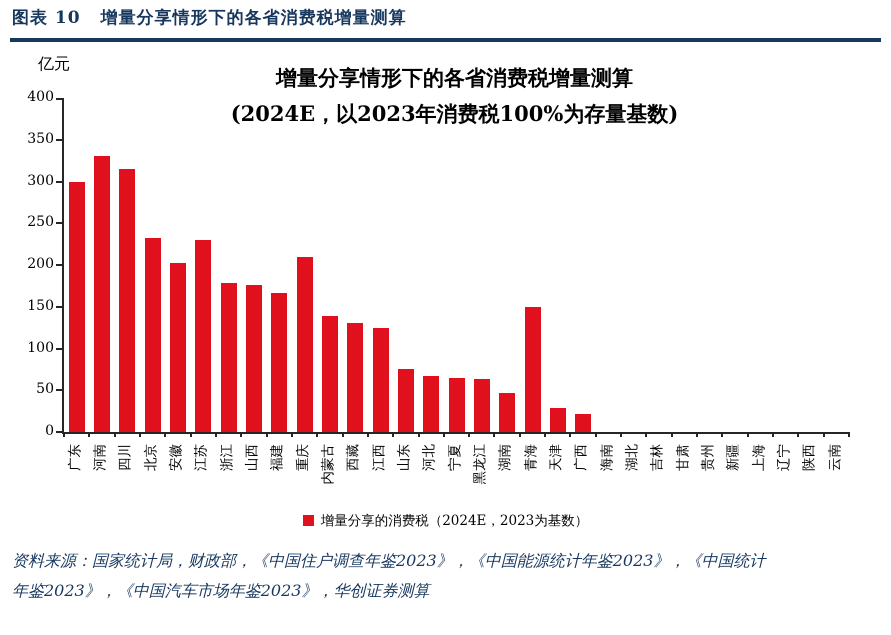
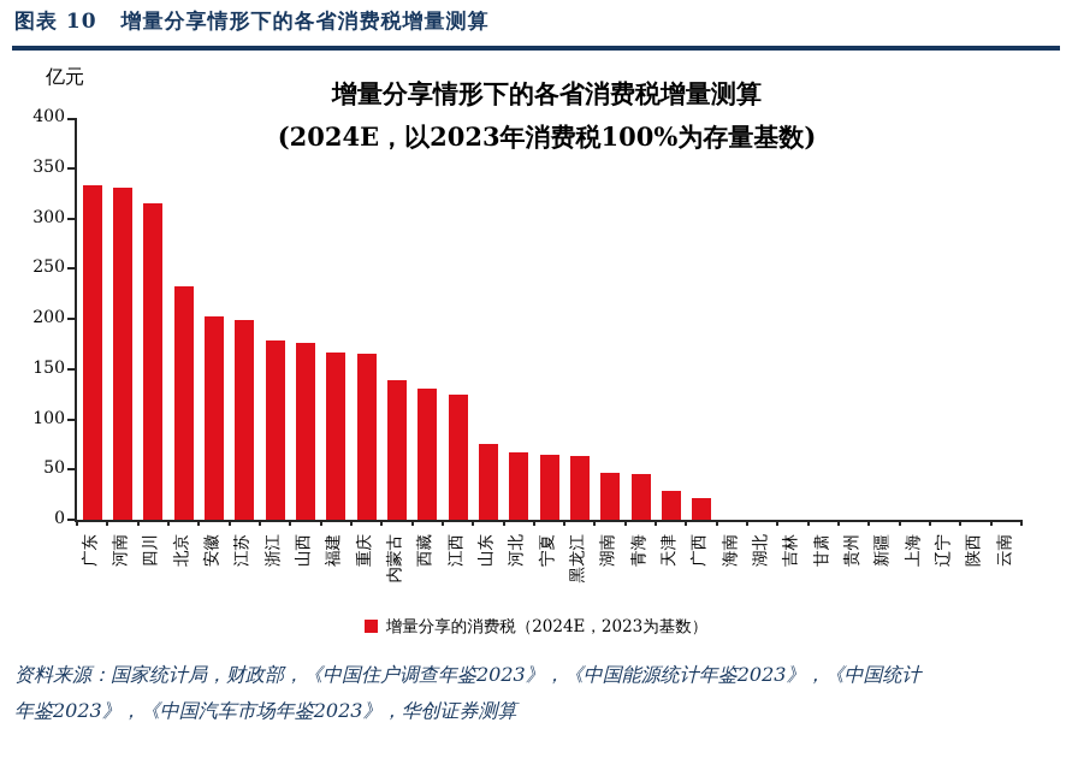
广东: 300 -> 330
江苏: 230 -> 200
重庆: 210 -> 160
青海: 150 -> 50
